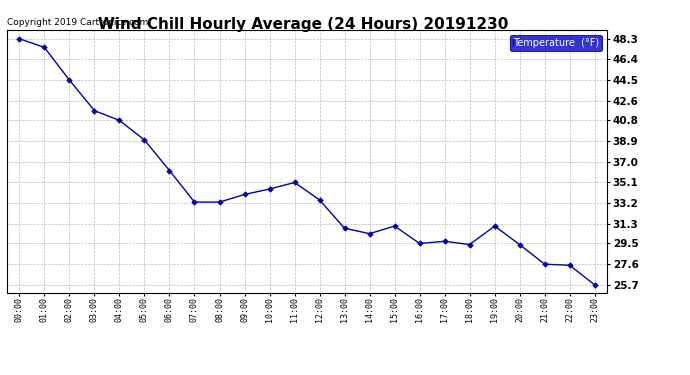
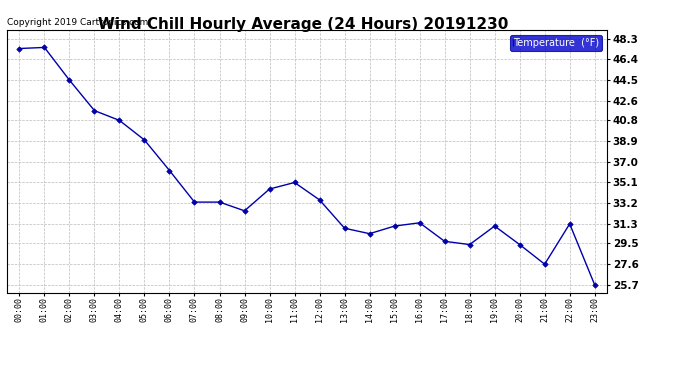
00:00: 48.3 -> 47.4
09:00: 34.0 -> 32.5
16:00: 29.5 -> 31.4
22:00: 27.5 -> 31.3
